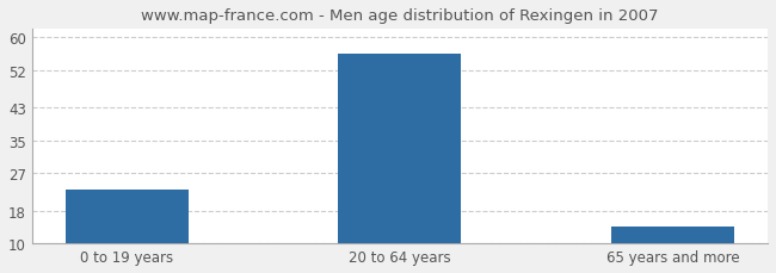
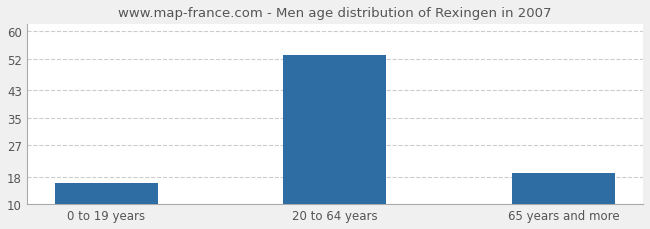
0 to 19 years: 23 -> 16
20 to 64 years: 56 -> 53
65 years and more: 14 -> 19
